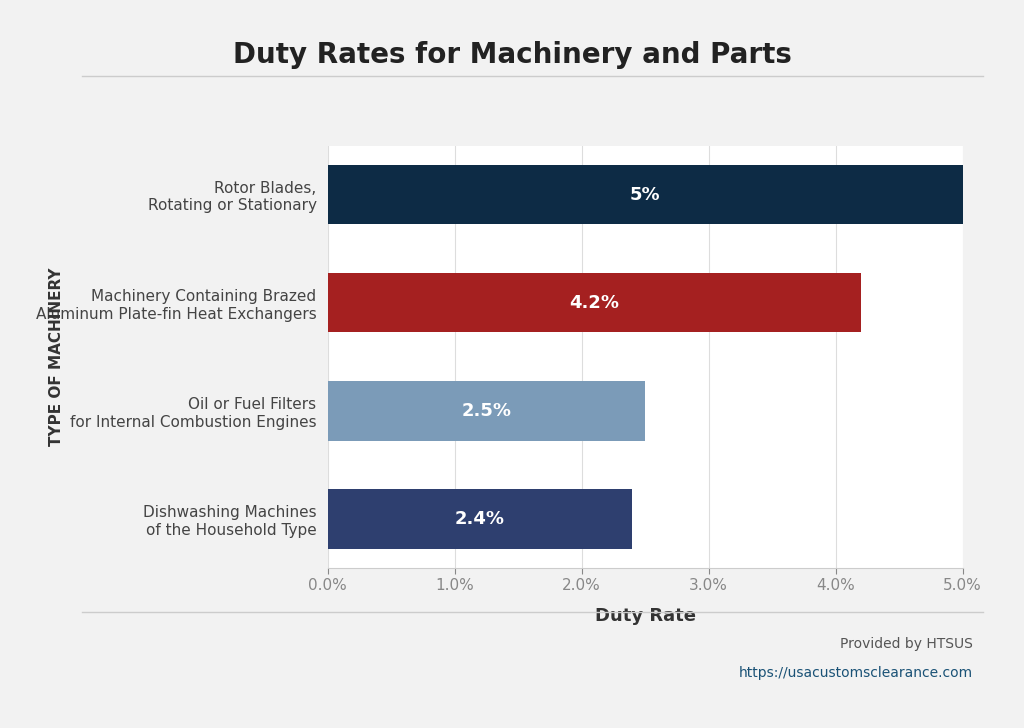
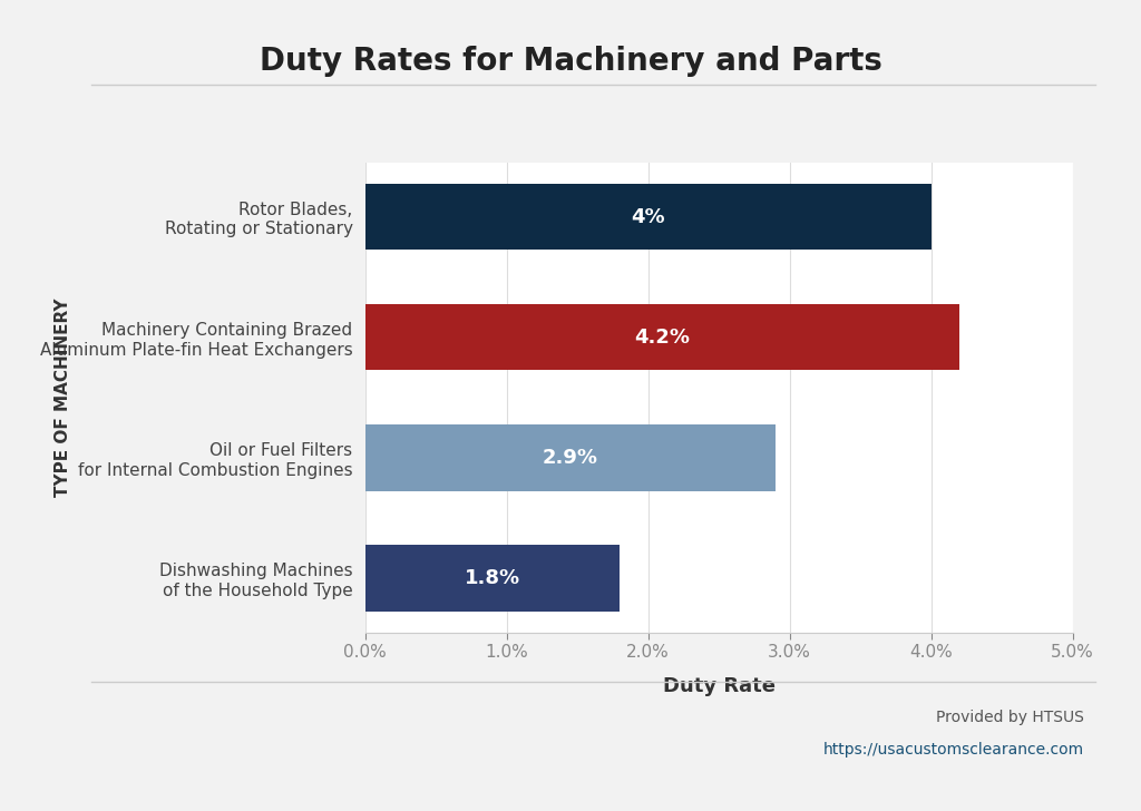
Rotor Blades, Rotating or Stationary: 5% -> 4%
Oil or Fuel Filters for Internal Combustion Engines: 2.5% -> 2.9%
Dishwashing Machines of the Household Type: 2.4% -> 1.8%
